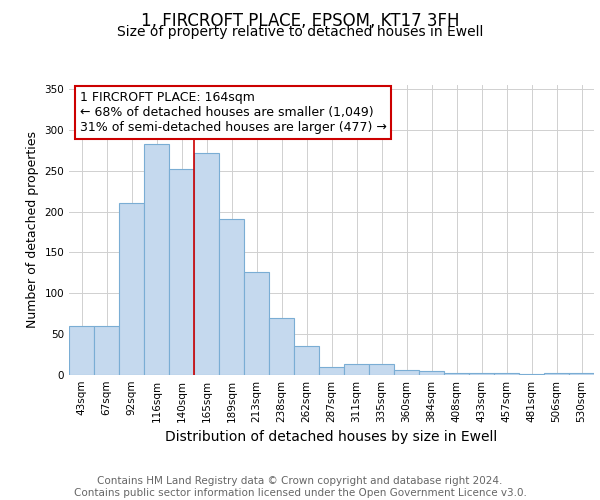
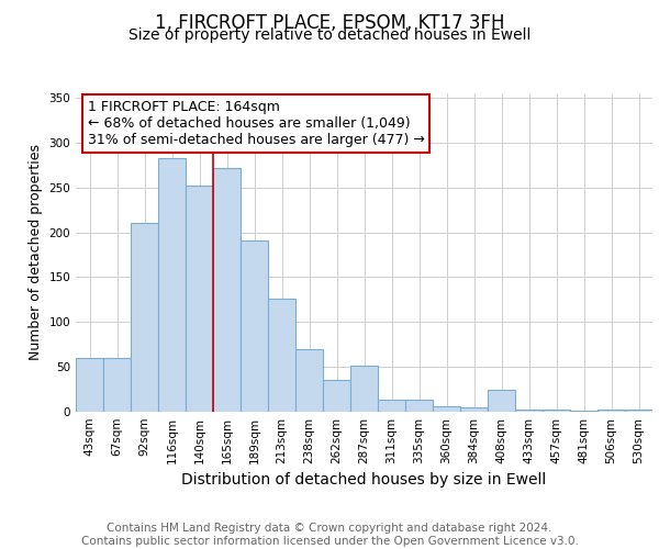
287sqm: 10 -> 52
408sqm: 2 -> 24
